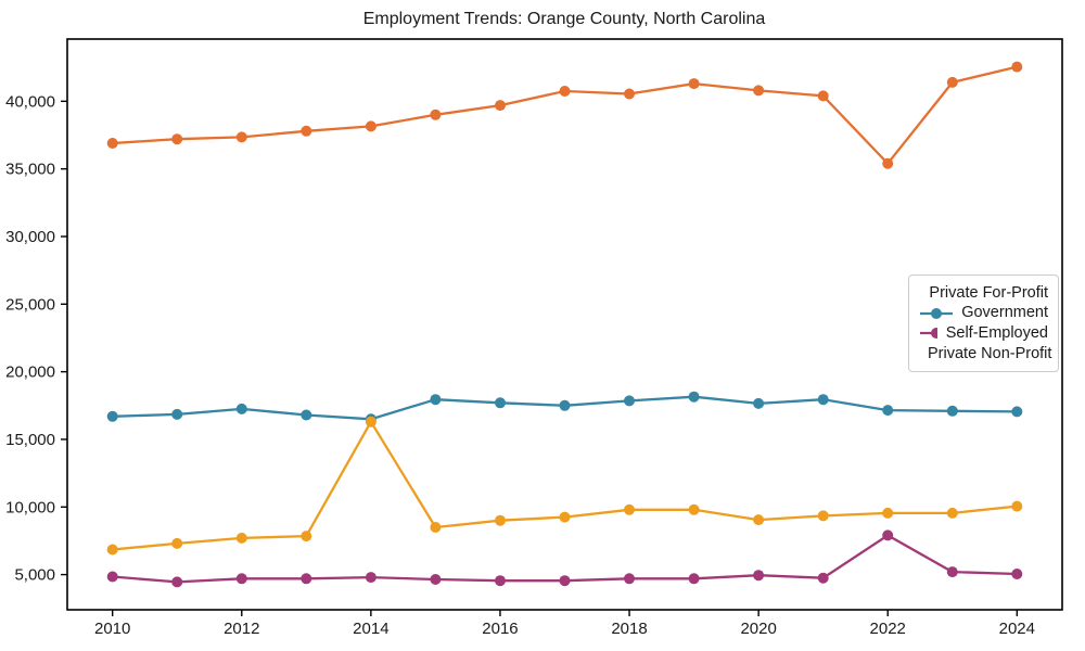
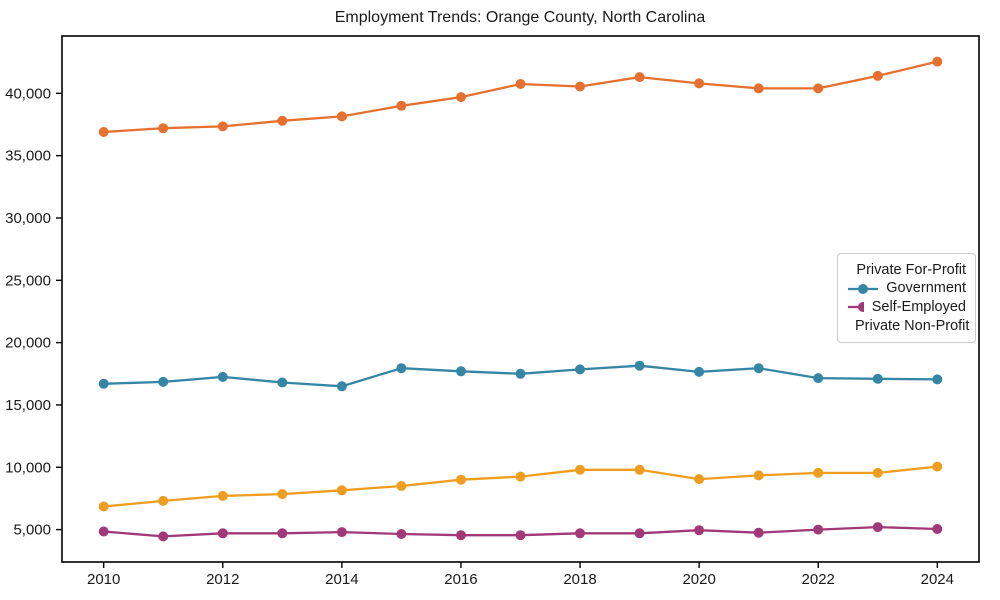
Private Non-Profit/2014: 16300 -> 8200
Private For-Profit/2022: 35400 -> 40400
Self-Employed/2022: 7900 -> 5000
